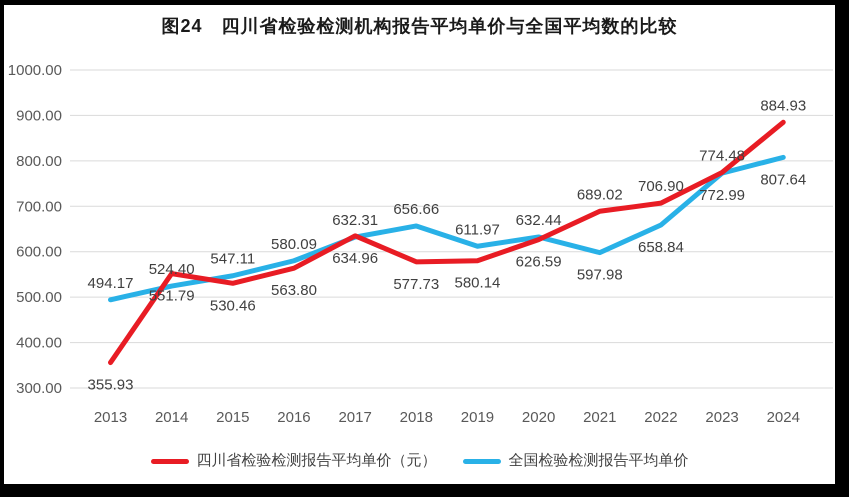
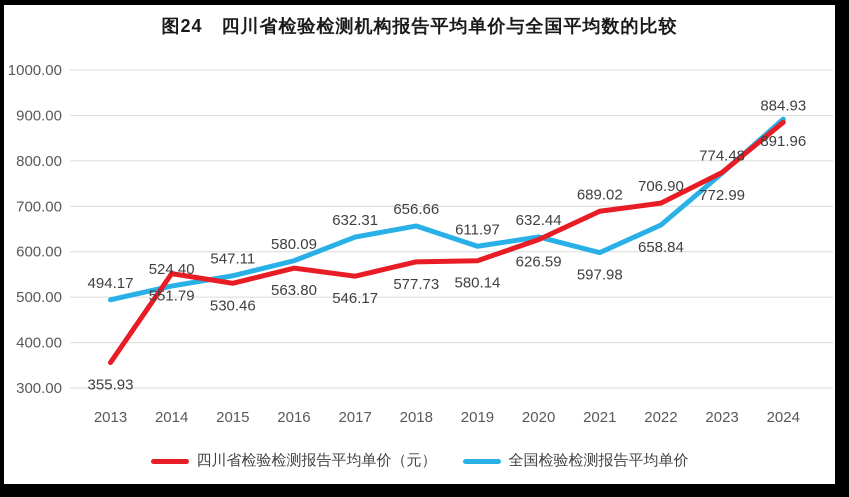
四川省检验检测报告平均单价（元）/2017: 634.96 -> 546.17
全国检验检测报告平均单价/2024: 807.64 -> 891.96
